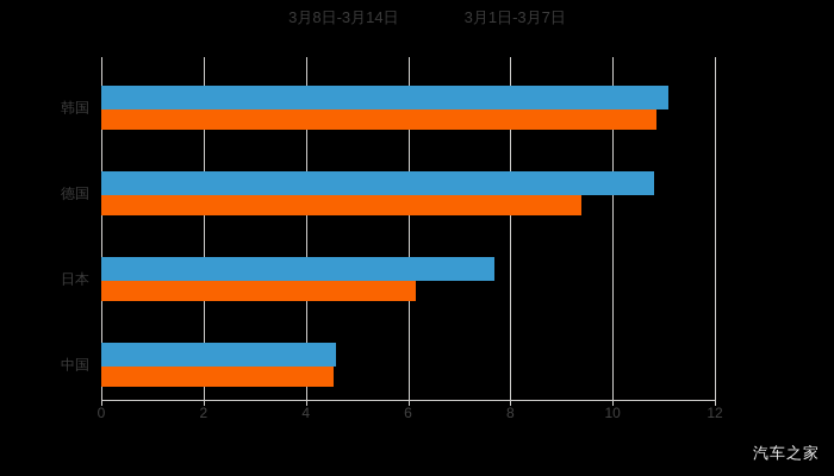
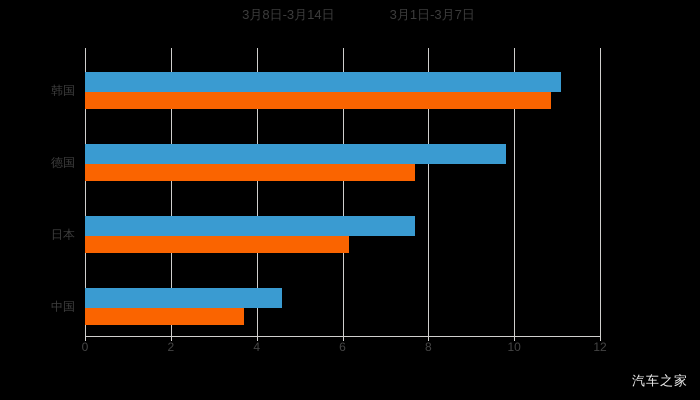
3月1日-3月7日/中国: 4.5 -> 3.7
3月8日-3月14日/德国: 10.8 -> 9.8
3月1日-3月7日/德国: 9.4 -> 7.7
